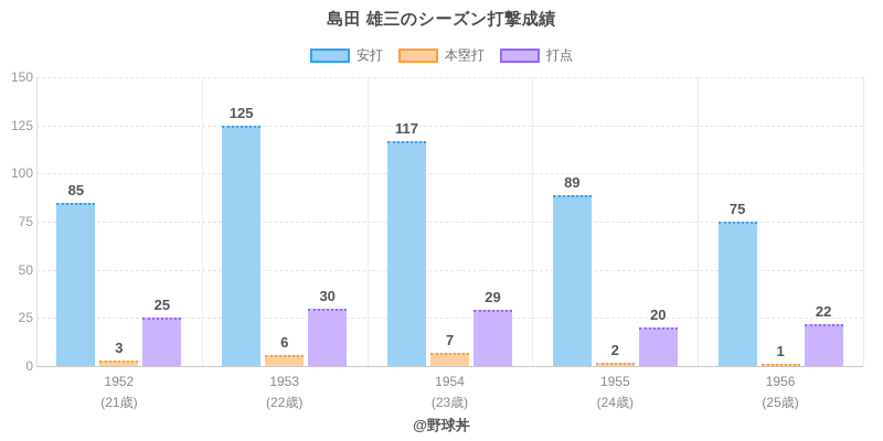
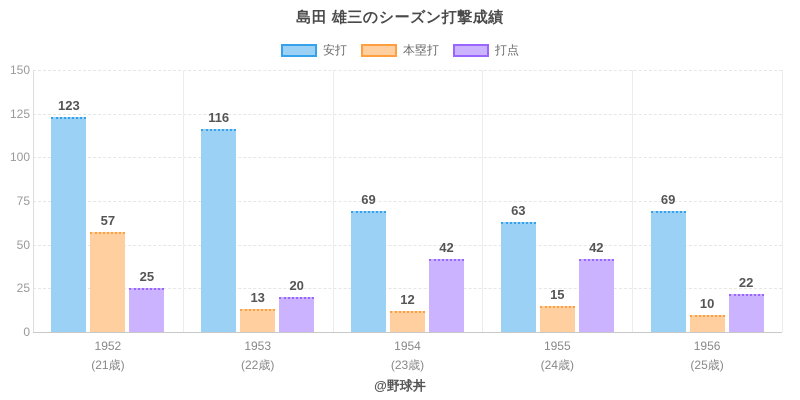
安打/1952: 85 -> 123
本塁打/1952: 3 -> 57
安打/1953: 125 -> 116
本塁打/1953: 6 -> 13
打点/1953: 30 -> 20
安打/1954: 117 -> 69
本塁打/1954: 7 -> 12
打点/1954: 29 -> 42
安打/1955: 89 -> 63
本塁打/1955: 2 -> 15
打点/1955: 20 -> 42
安打/1956: 75 -> 69
本塁打/1956: 1 -> 10
